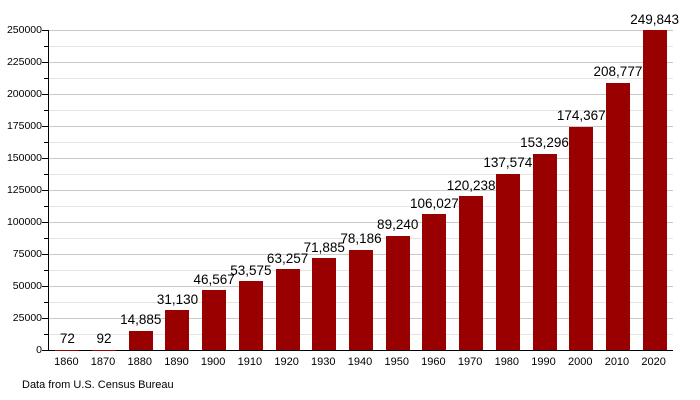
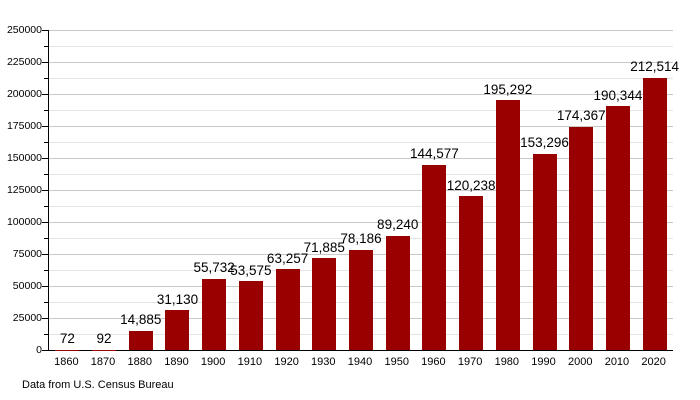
1900: 46,567 -> 55,732
1960: 106,027 -> 144,577
1980: 137,574 -> 195,292
2010: 208,777 -> 190,344
2020: 249,843 -> 212,514
